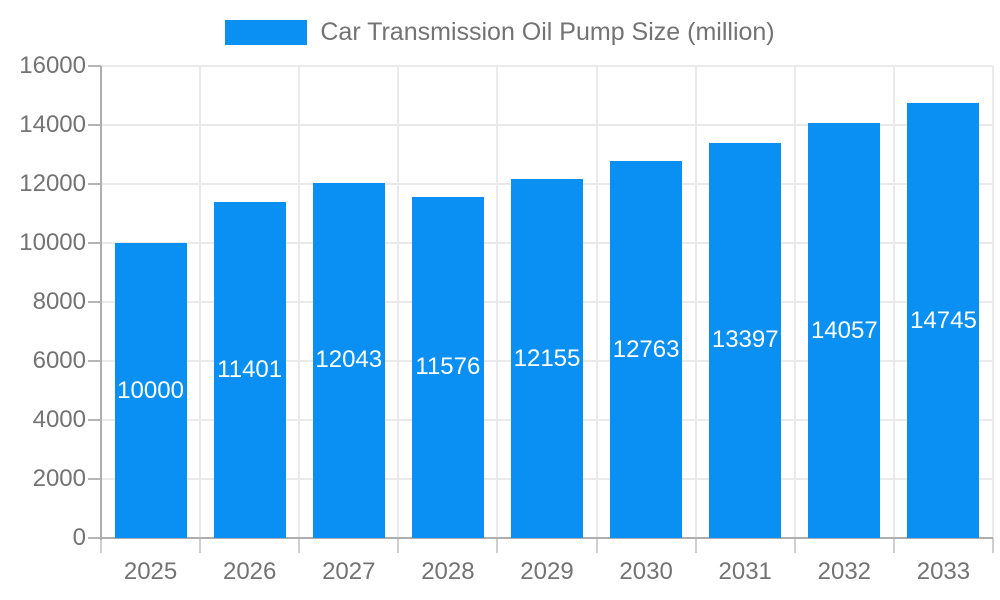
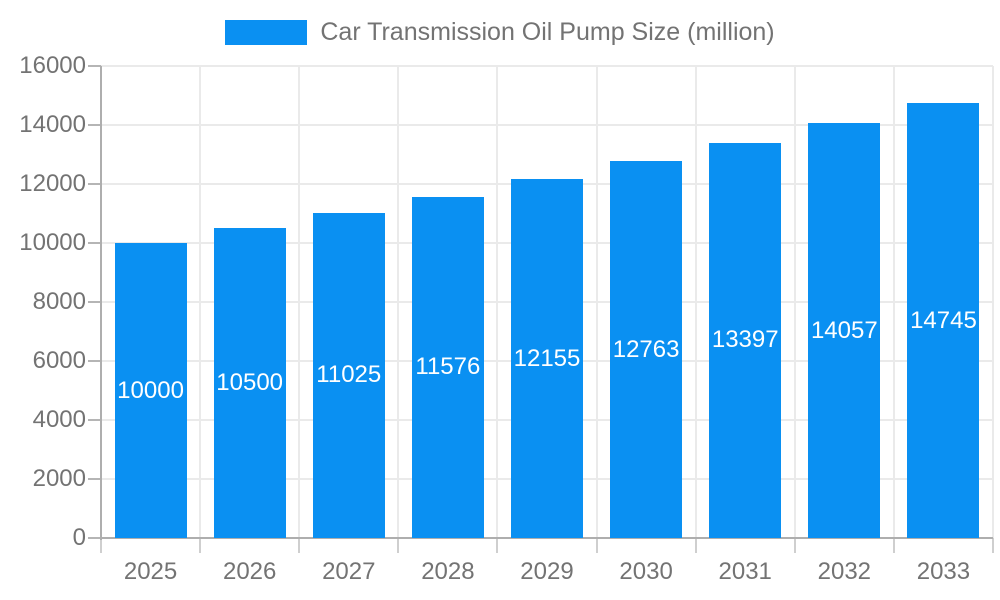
2026: 11401 -> 10500
2027: 12043 -> 11025
